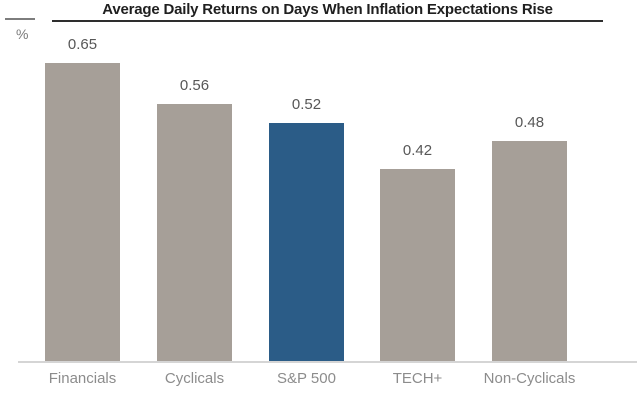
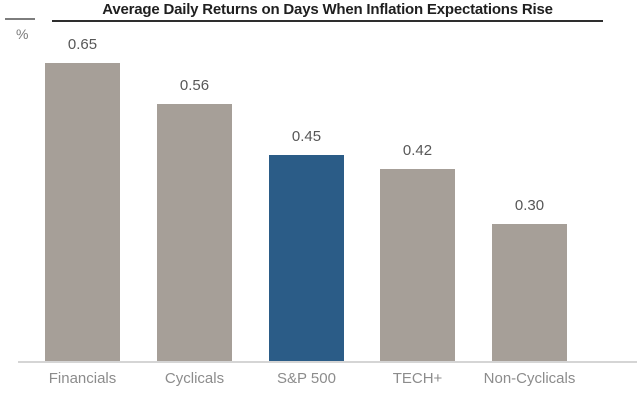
S&P 500: 0.52 -> 0.45
Non-Cyclicals: 0.48 -> 0.30
